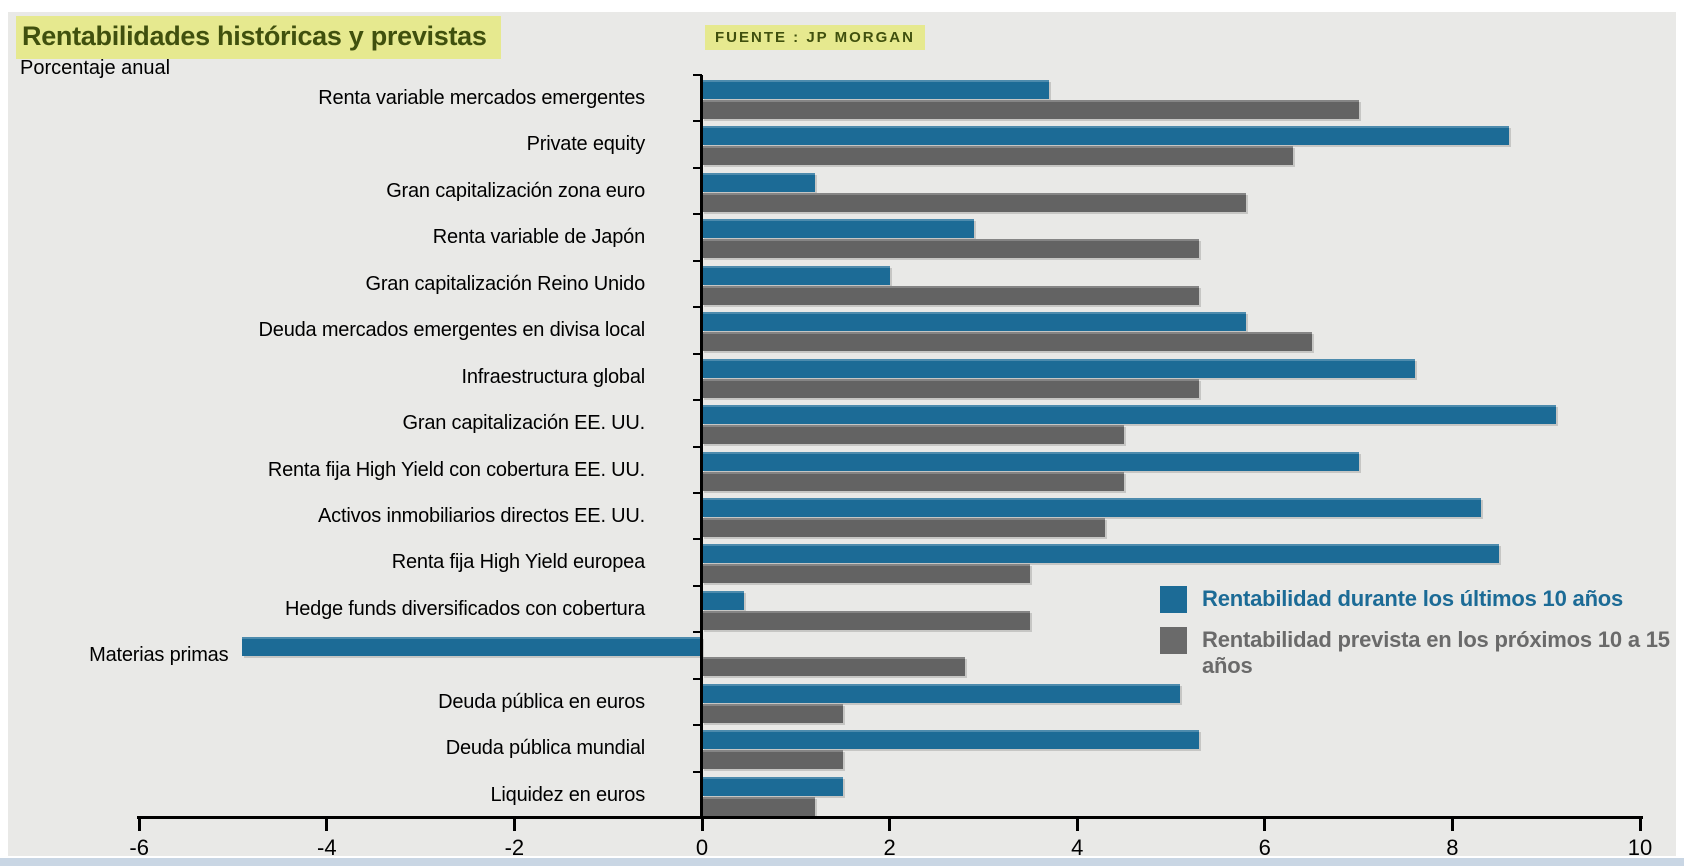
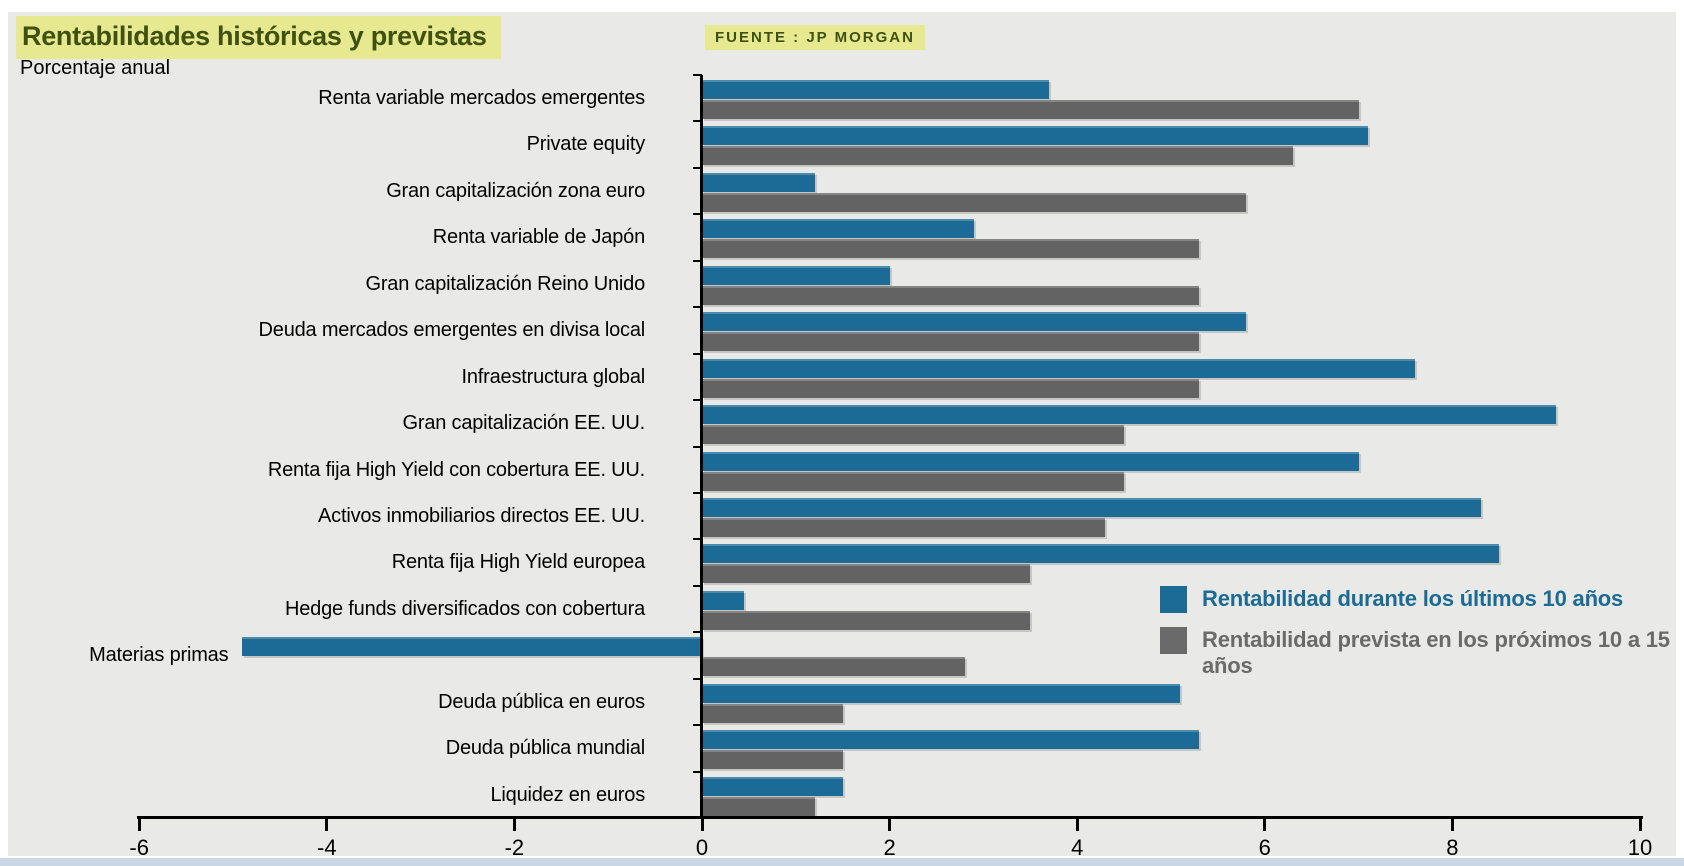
Rentabilidad durante los últimos 10 años/Private equity: 8.6 -> 7.1
Rentabilidad prevista en los próximos 10 a 15 años/Deuda mercados emergentes en divisa local: 6.5 -> 5.3
